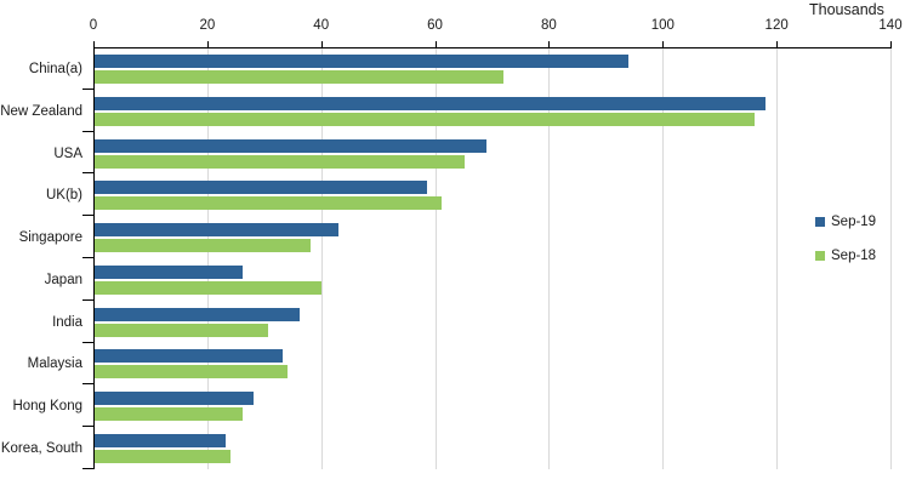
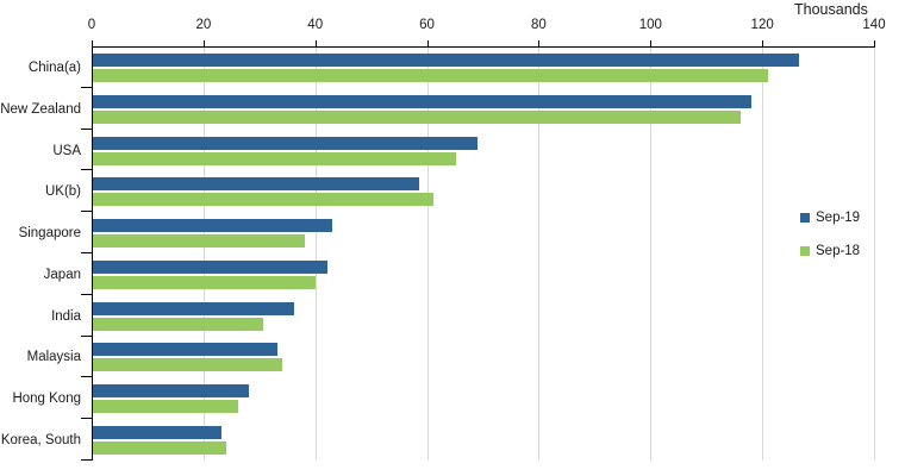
Sep-19/China(a): 94 -> 126
Sep-18/China(a): 72 -> 121
Sep-19/Japan: 26 -> 42
